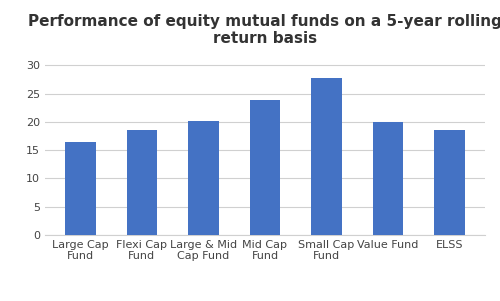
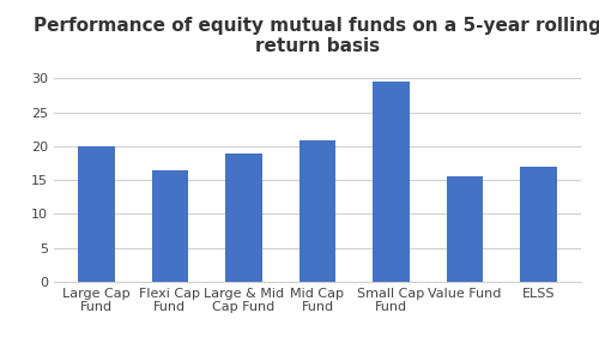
Large Cap Fund: 16.5 -> 20.0
Flexi Cap Fund: 18.5 -> 16.4
Large & Mid Cap Fund: 20.2 -> 19.0
Mid Cap Fund: 23.8 -> 20.8
Small Cap Fund: 27.7 -> 29.6
Value Fund: 20.0 -> 15.6
ELSS: 18.6 -> 17.0
